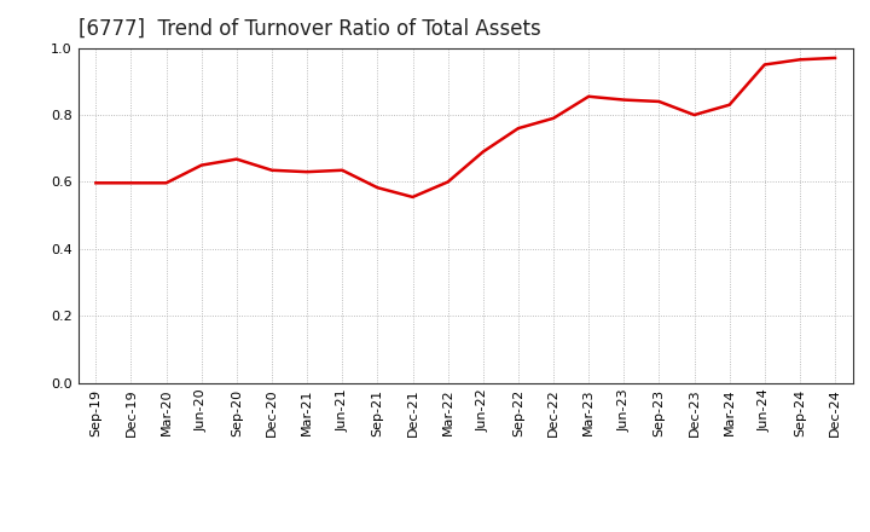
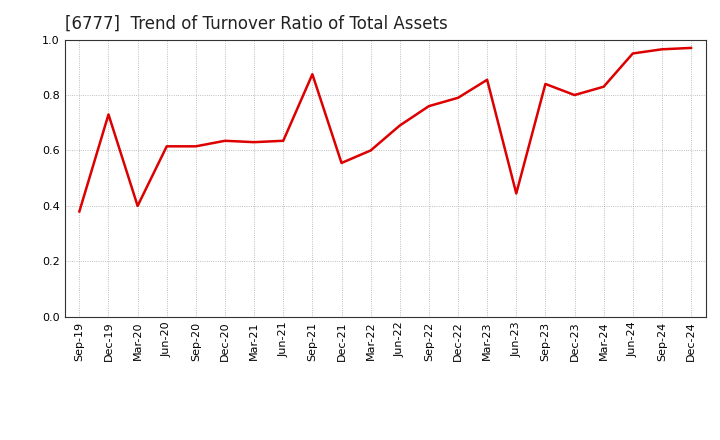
Sep-19: 0.597 -> 0.380
Dec-19: 0.597 -> 0.730
Mar-20: 0.597 -> 0.400
Jun-20: 0.650 -> 0.615
Sep-20: 0.668 -> 0.615
Sep-21: 0.583 -> 0.875
Jun-23: 0.845 -> 0.445
